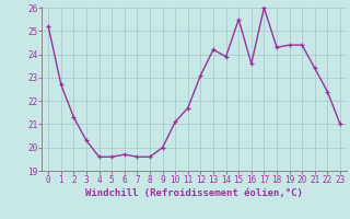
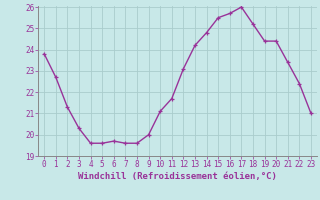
0: 25.2 -> 23.8
14: 23.9 -> 24.8
16: 23.6 -> 25.7
18: 24.3 -> 25.2
